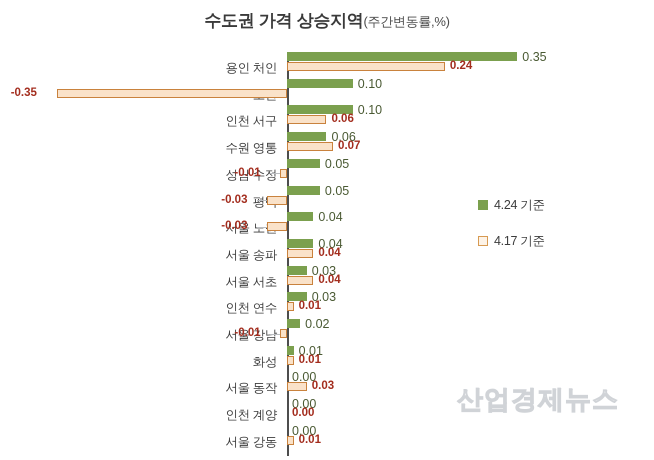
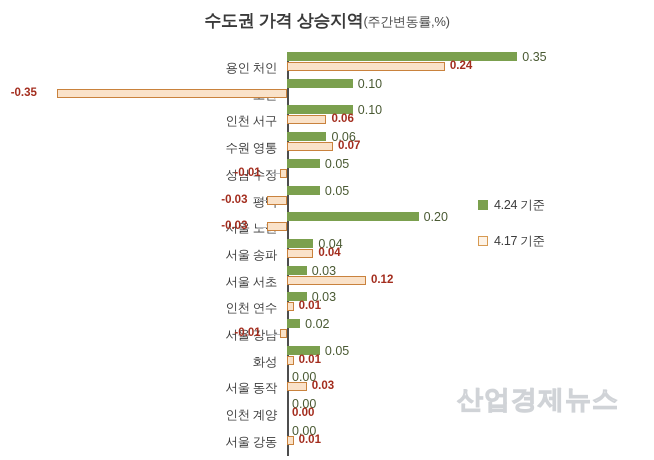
4.24 기준/서울 노원: 0.04 -> 0.20
4.17 기준/서울 서초: 0.04 -> 0.12
4.24 기준/화성: 0.01 -> 0.05
